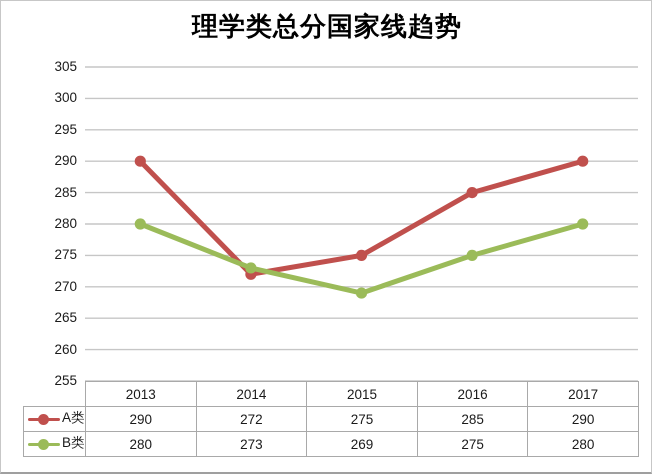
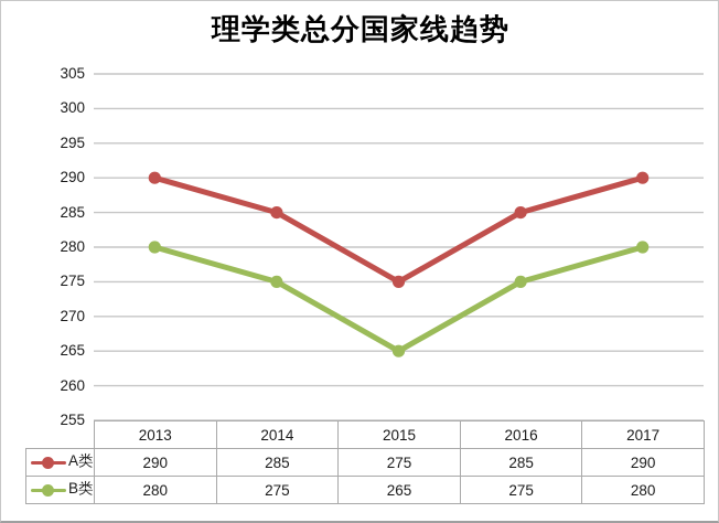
A类/2014: 272 -> 285
B类/2014: 273 -> 275
B类/2015: 269 -> 265
